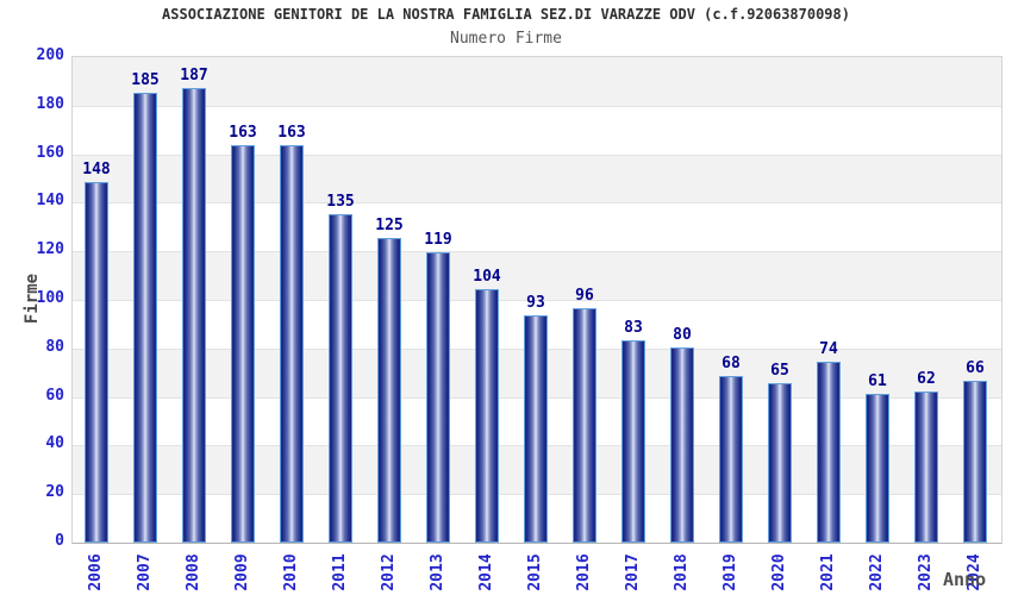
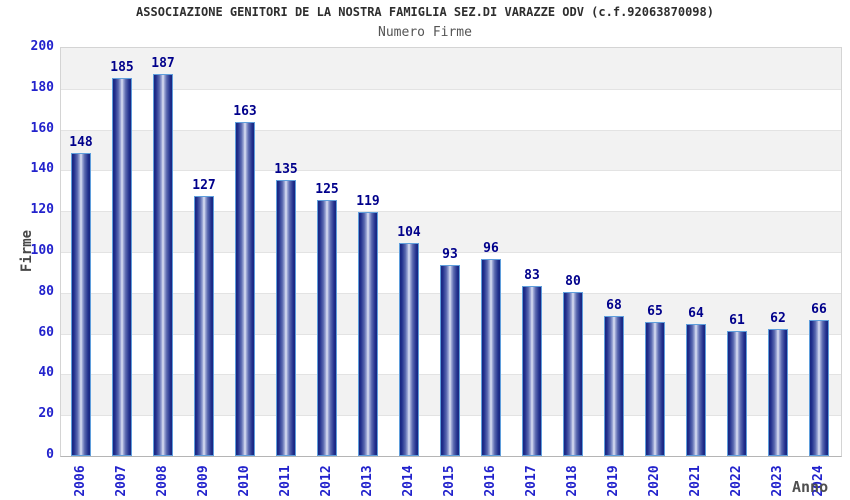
2009: 163 -> 127
2021: 74 -> 64
